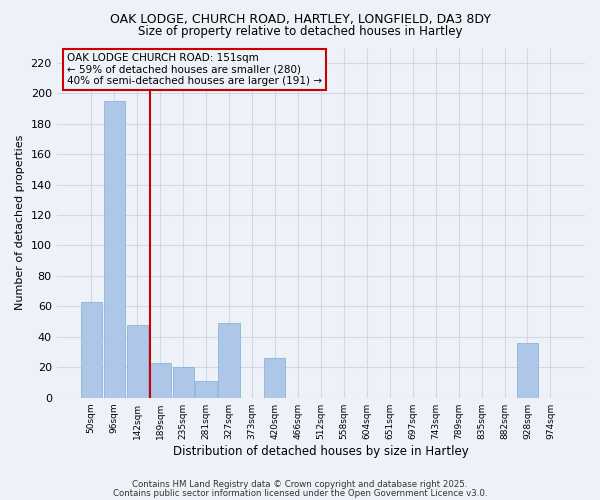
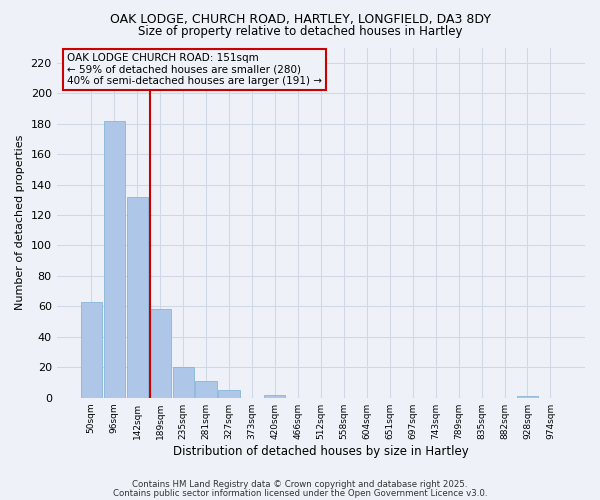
96sqm: 195 -> 182
142sqm: 48 -> 132
189sqm: 23 -> 58
327sqm: 49 -> 5
420sqm: 26 -> 2
928sqm: 36 -> 1
